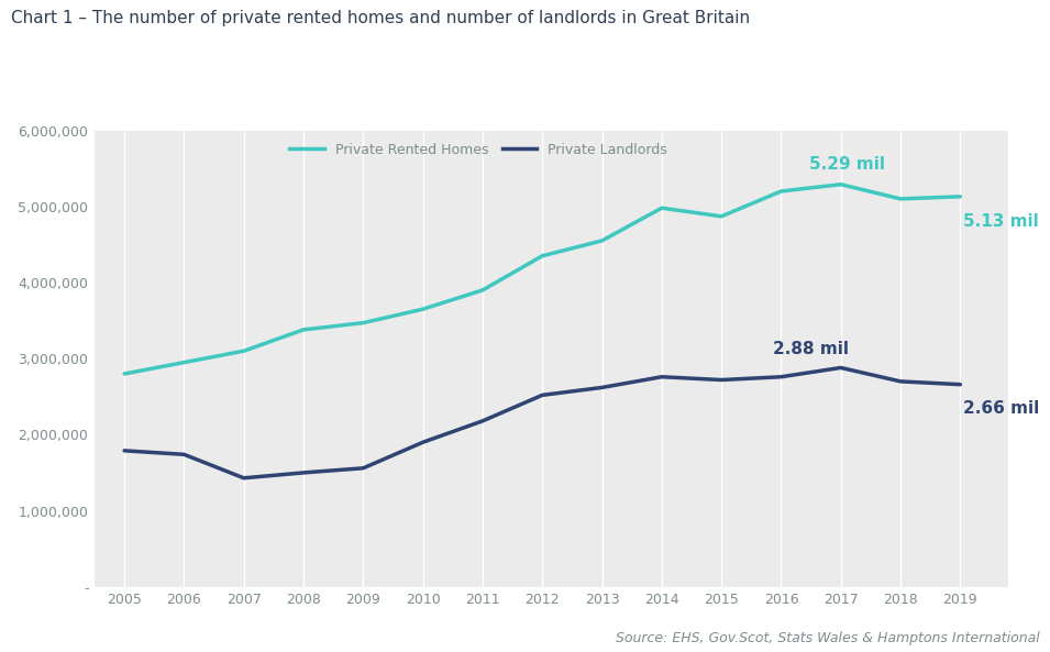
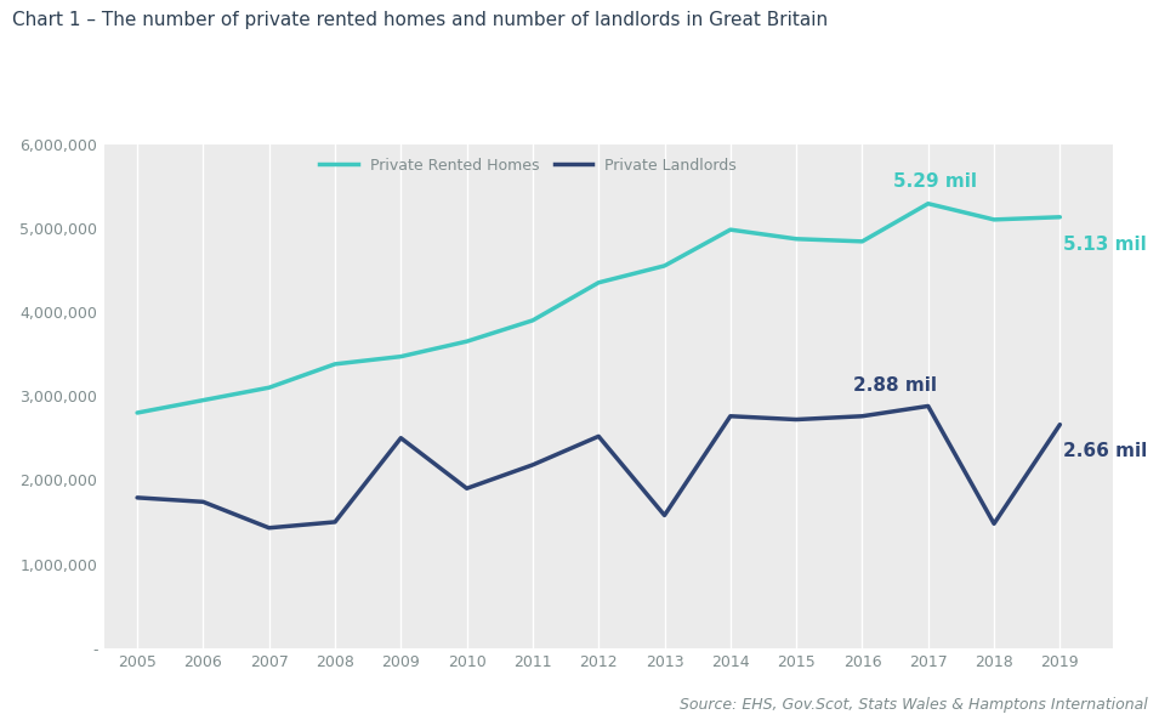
Private Landlords/2009: 1,560,000 -> 2,500,000
Private Landlords/2013: 2,620,000 -> 1,580,000
Private Rented Homes/2016: 5,200,000 -> 4,840,000
Private Landlords/2018: 2,700,000 -> 1,480,000
